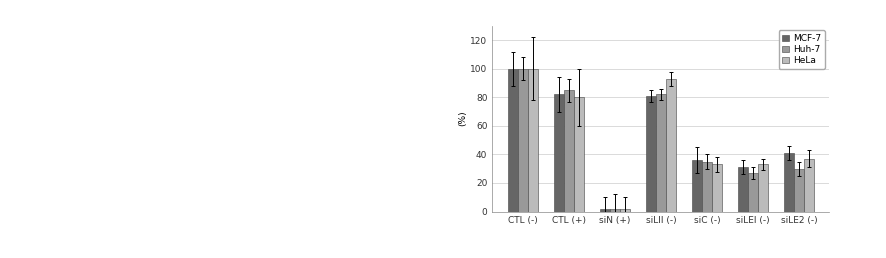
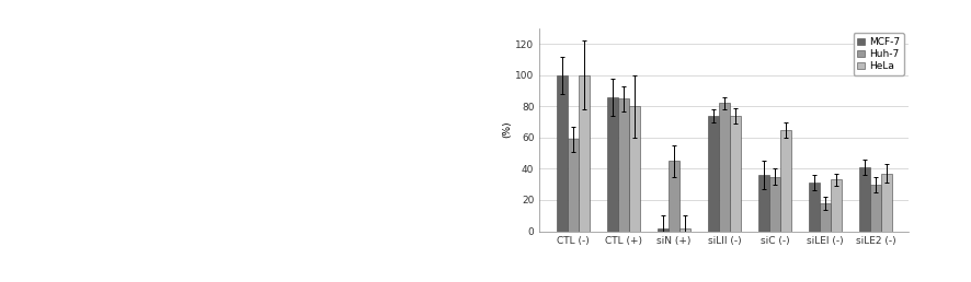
Huh-7/CTL (-): 100 -> 59
MCF-7/CTL (+): 82 -> 86
Huh-7/siN (+): 2 -> 45
MCF-7/siLII (-): 81 -> 74
HeLa/siLII (-): 93 -> 74
HeLa/siC (-): 33 -> 65
Huh-7/siLEI (-): 27 -> 18
